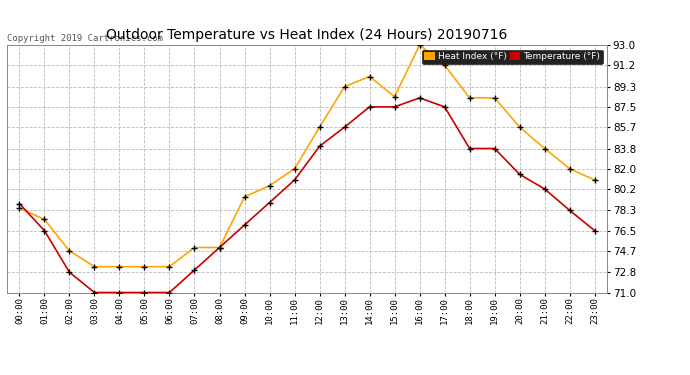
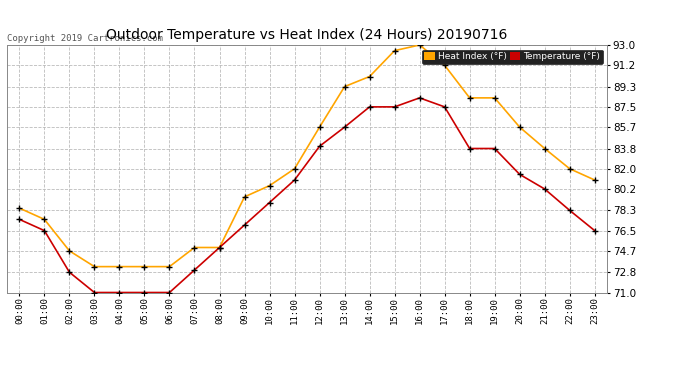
Temperature (°F)/00:00: 78.9 -> 77.5
Heat Index (°F)/15:00: 88.4 -> 92.5
